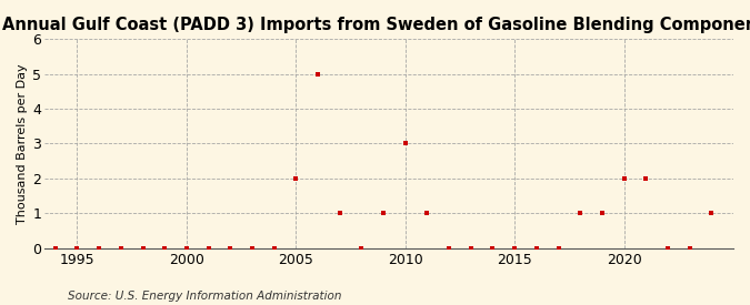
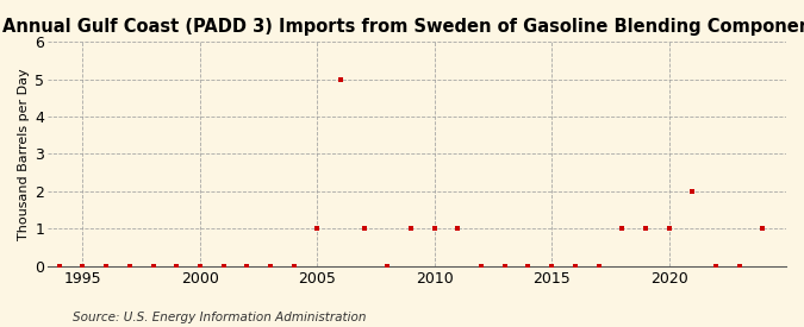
2005: 2 -> 1
2010: 3 -> 1
2020: 2 -> 1
